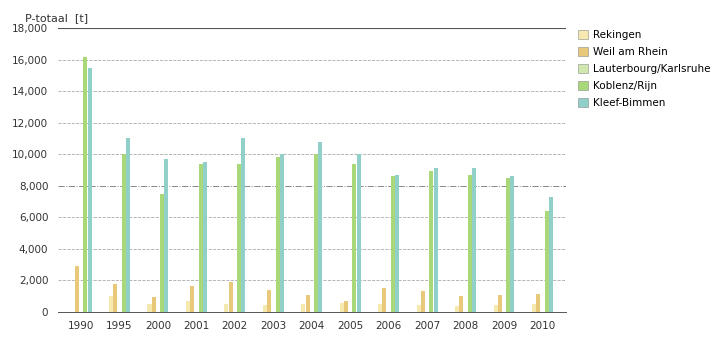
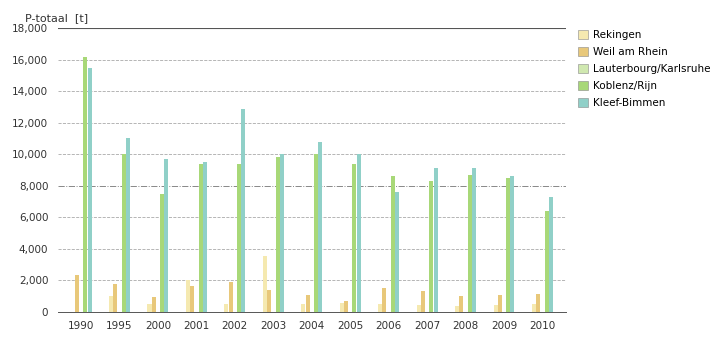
Weil am Rhein/1990: 2,900 -> 2,300
Rekingen/2001: 700 -> 2,000
Kleef-Bimmen/2002: 11,000 -> 12,900
Rekingen/2003: 400 -> 3,500
Kleef-Bimmen/2006: 8,700 -> 7,600
Koblenz/Rijn/2007: 8,900 -> 8,300
